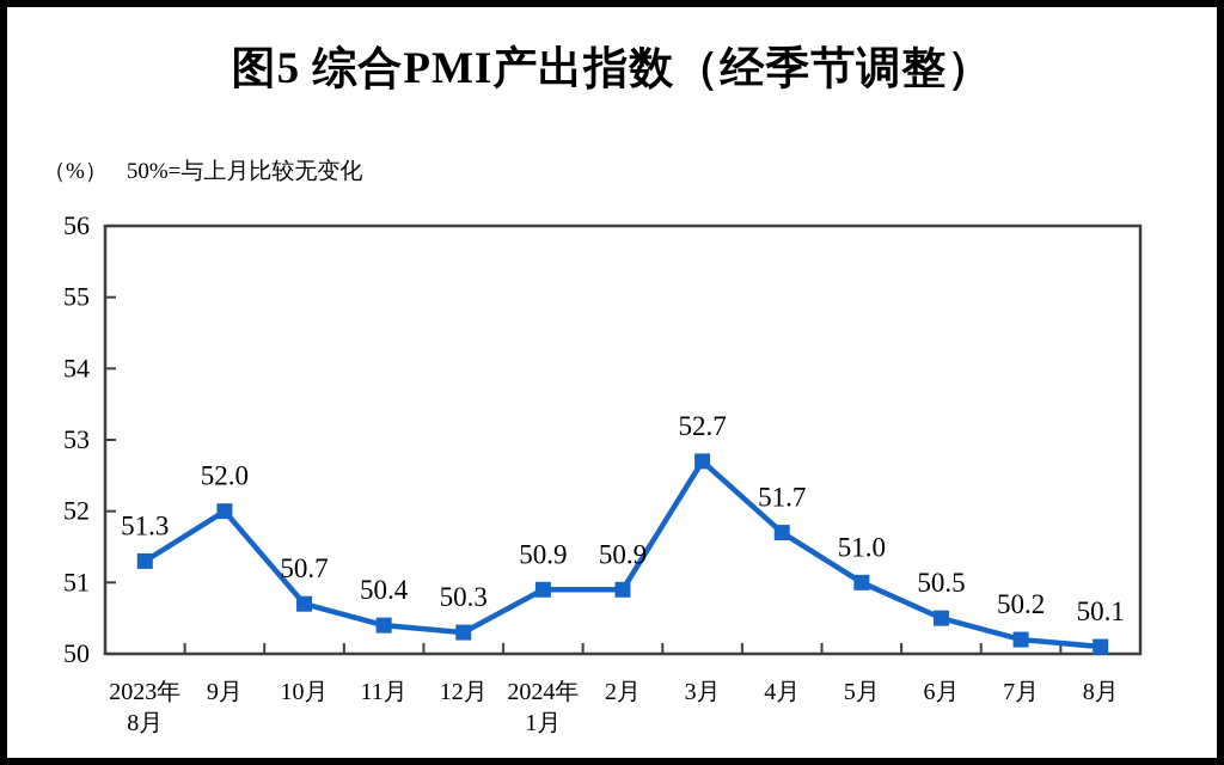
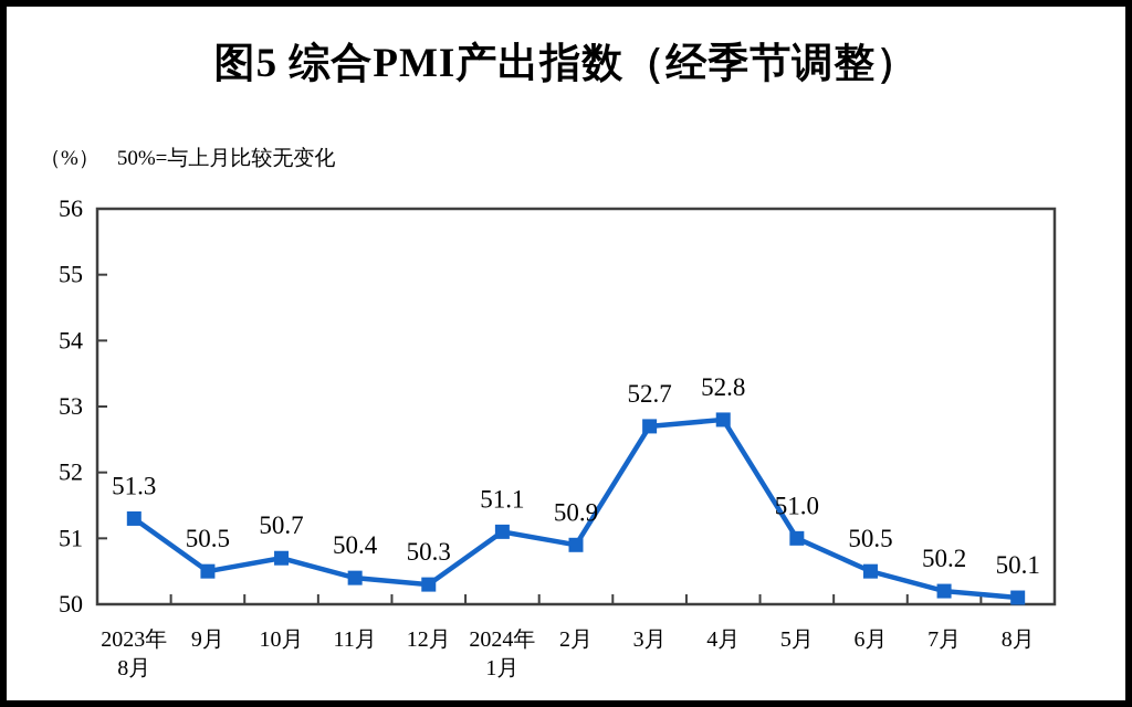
9月: 52.0 -> 50.5
2024年 1月: 50.9 -> 51.1
4月: 51.7 -> 52.8
